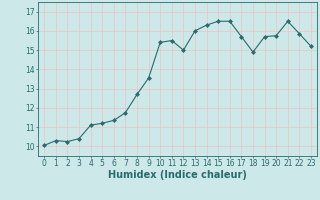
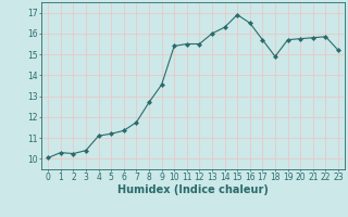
12: 15.0 -> 15.5
15: 16.5 -> 16.9
21: 16.5 -> 15.8
